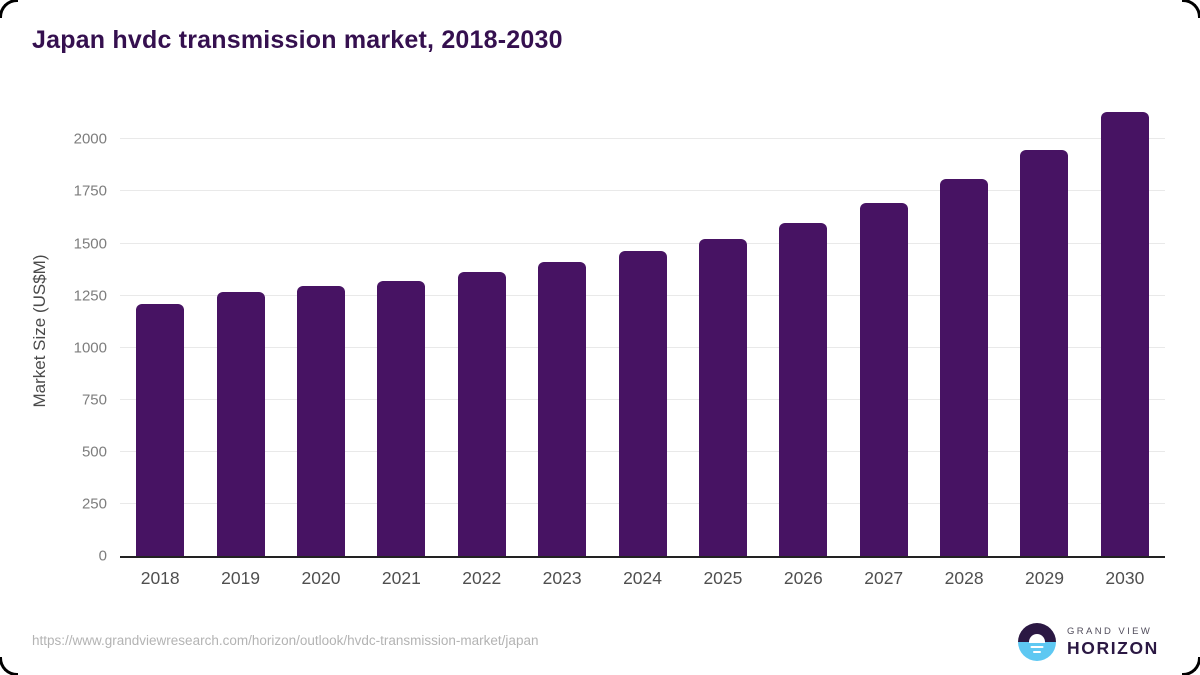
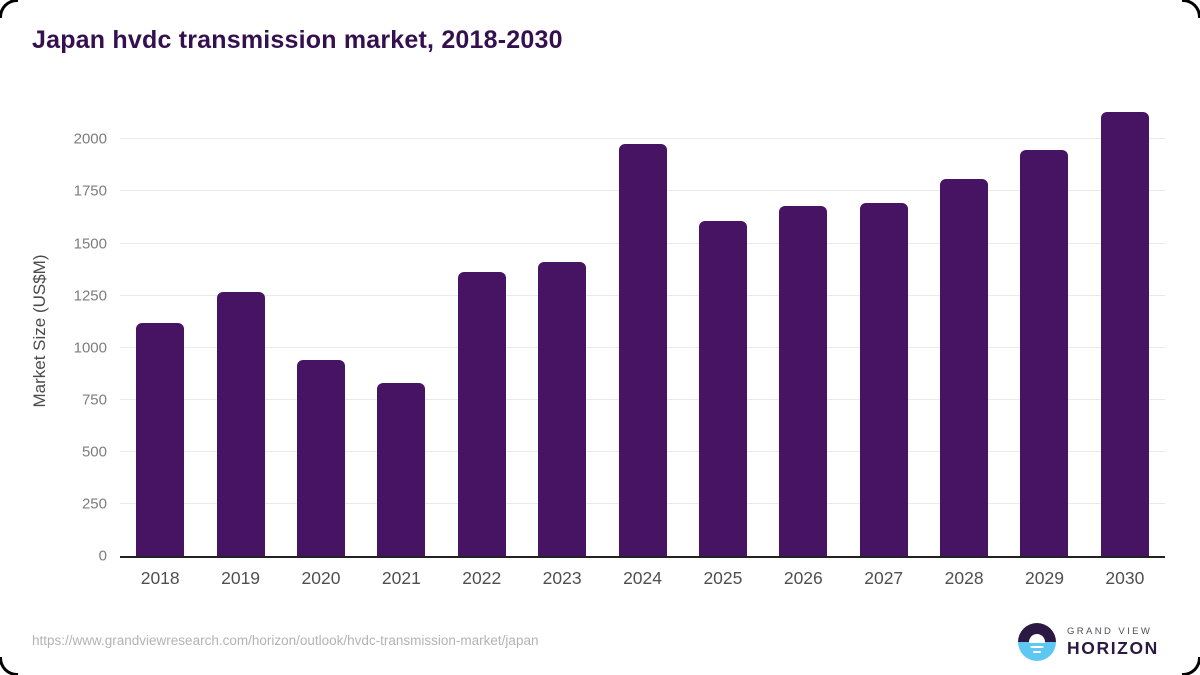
2018: 1210 -> 1120
2020: 1300 -> 940
2021: 1320 -> 830
2024: 1460 -> 1980
2025: 1520 -> 1610
2026: 1600 -> 1680
